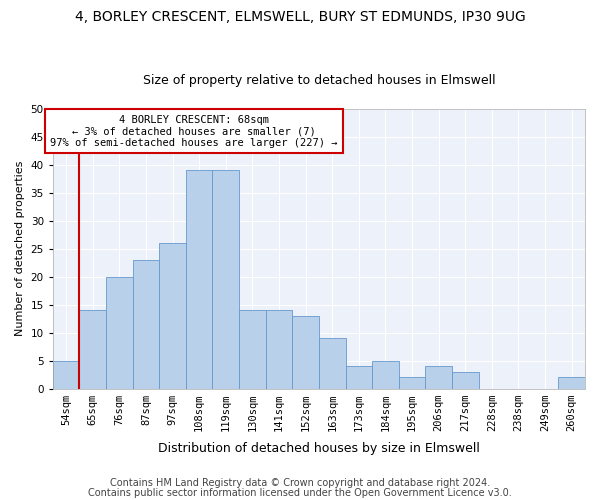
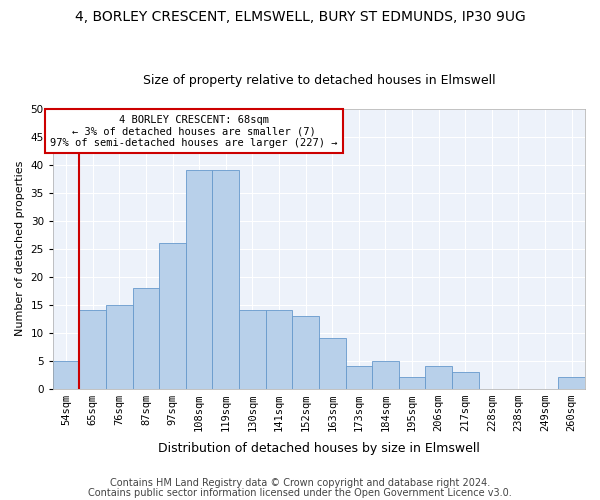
76sqm: 20 -> 15
87sqm: 23 -> 18
